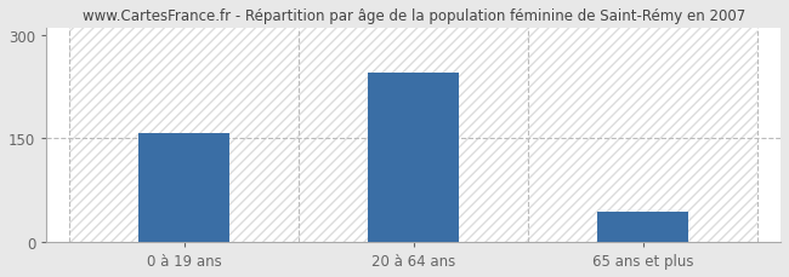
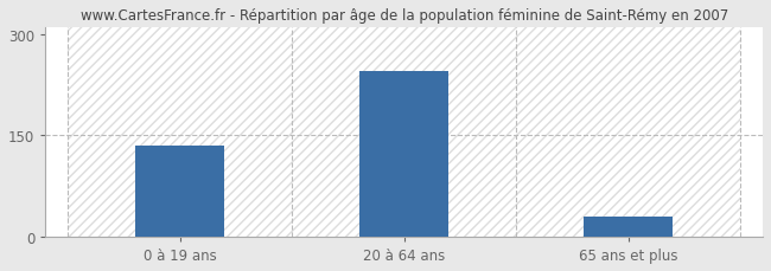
0 à 19 ans: 158 -> 135
65 ans et plus: 44 -> 30
